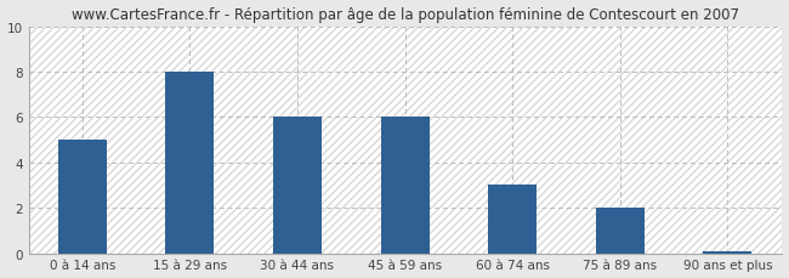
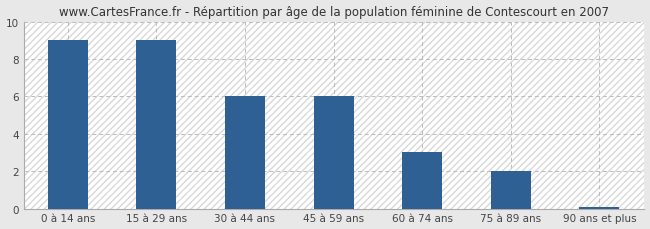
0 à 14 ans: 5.0 -> 9.0
15 à 29 ans: 8.0 -> 9.0
